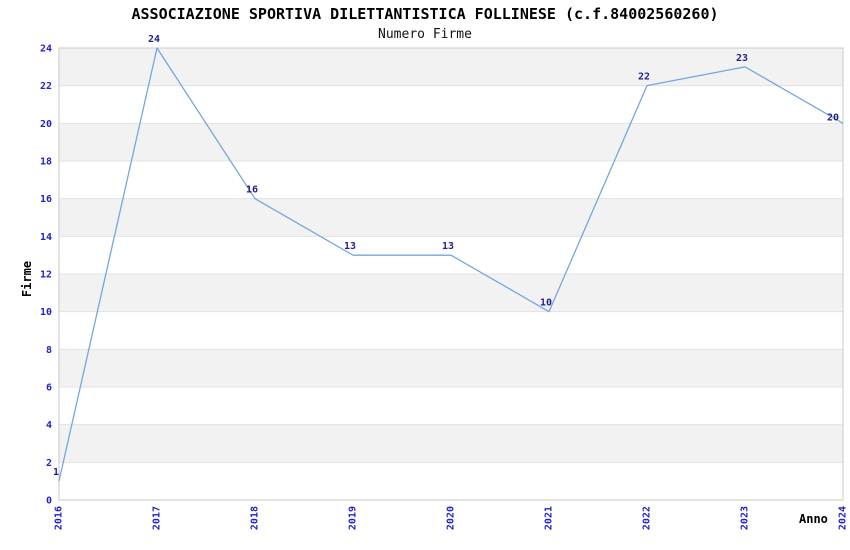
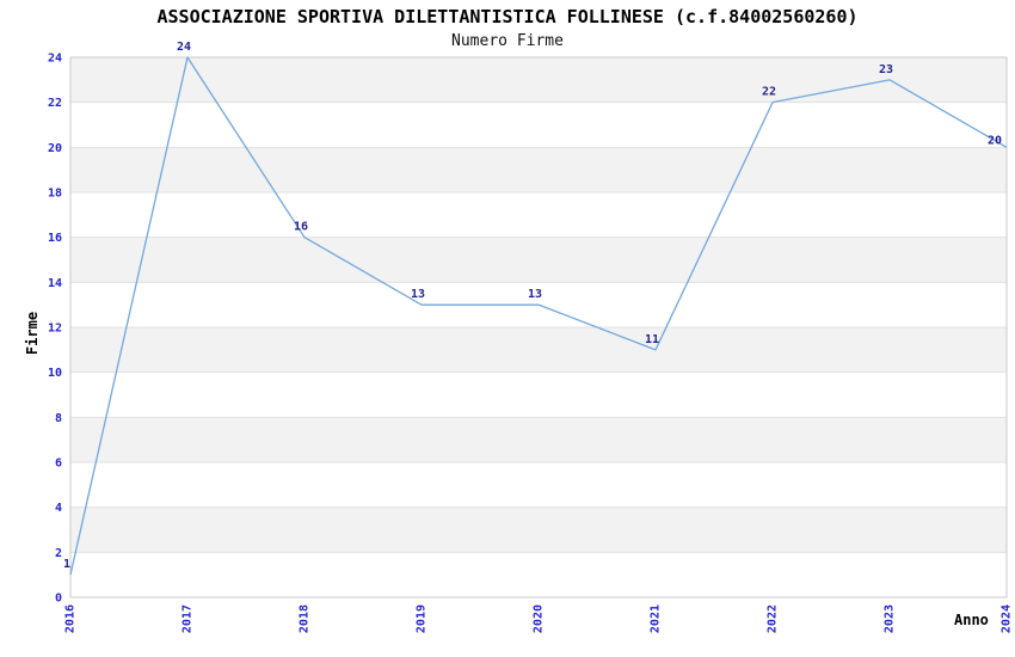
2021: 10 -> 11
